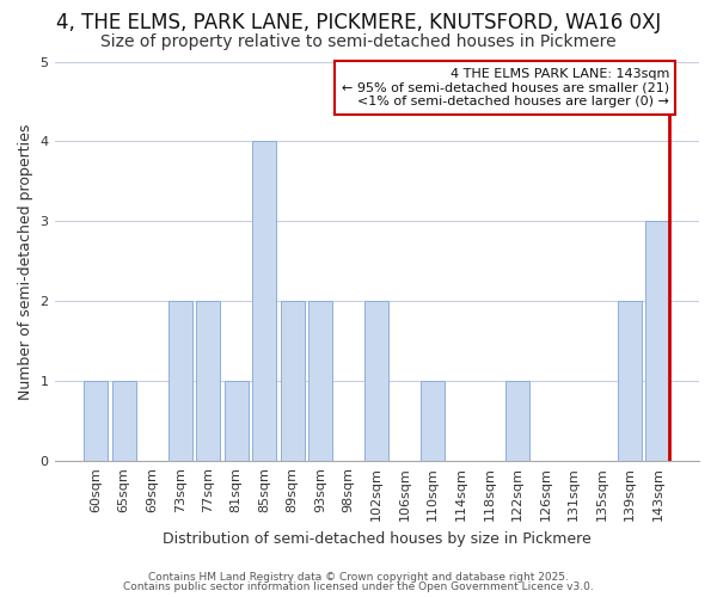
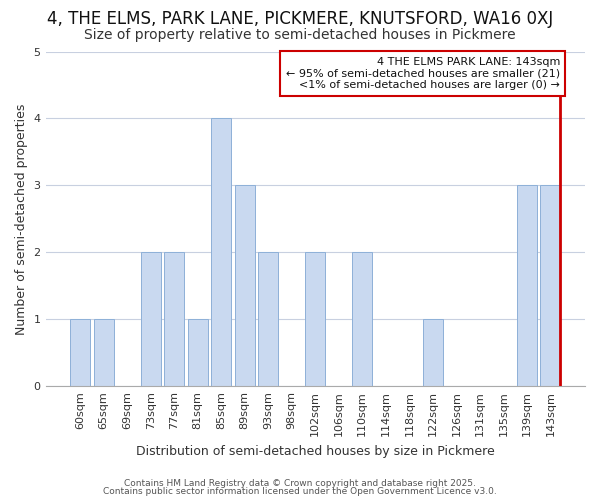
89sqm: 2 -> 3
110sqm: 1 -> 2
139sqm: 2 -> 3
